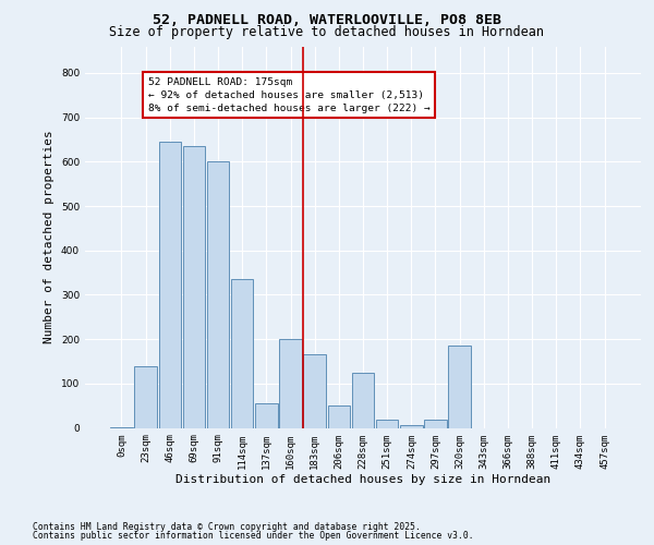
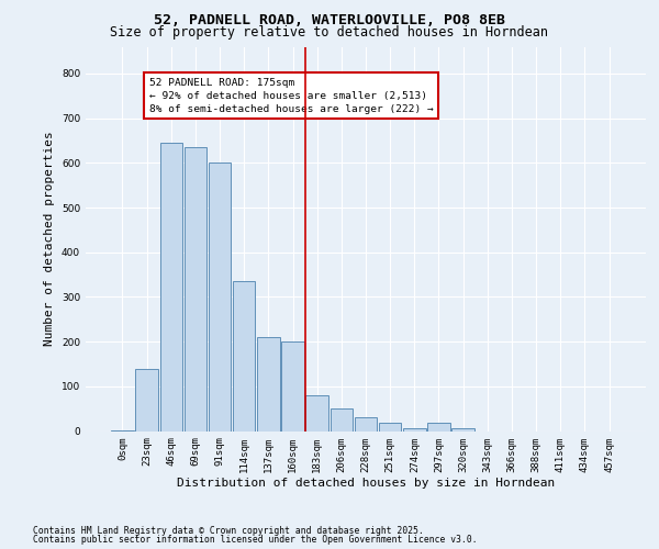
137sqm: 55 -> 210
183sqm: 165 -> 80
228sqm: 125 -> 30
320sqm: 185 -> 5
